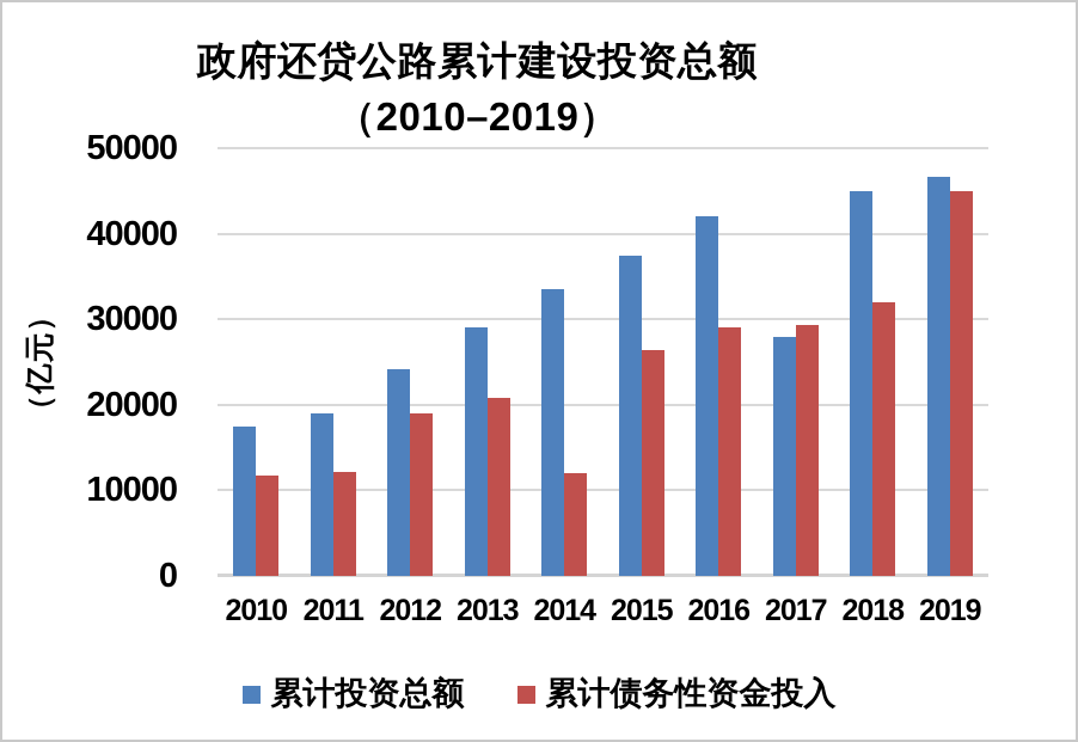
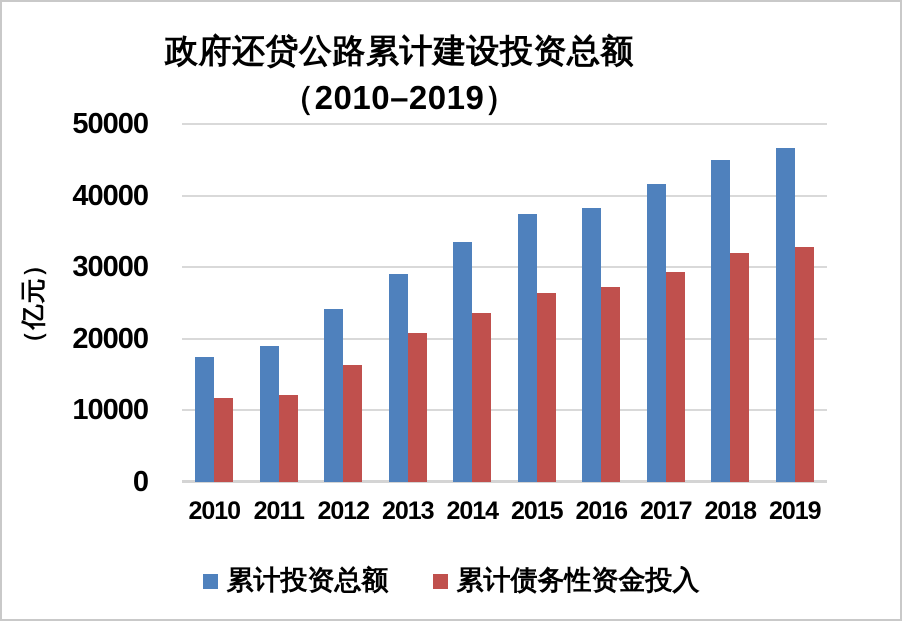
累计债务性资金投入/2012: 19000 -> 16000
累计债务性资金投入/2014: 12000 -> 24000
累计投资总额/2016: 42000 -> 38000
累计债务性资金投入/2016: 29000 -> 27000
累计投资总额/2017: 28000 -> 42000
累计债务性资金投入/2019: 45000 -> 33000
